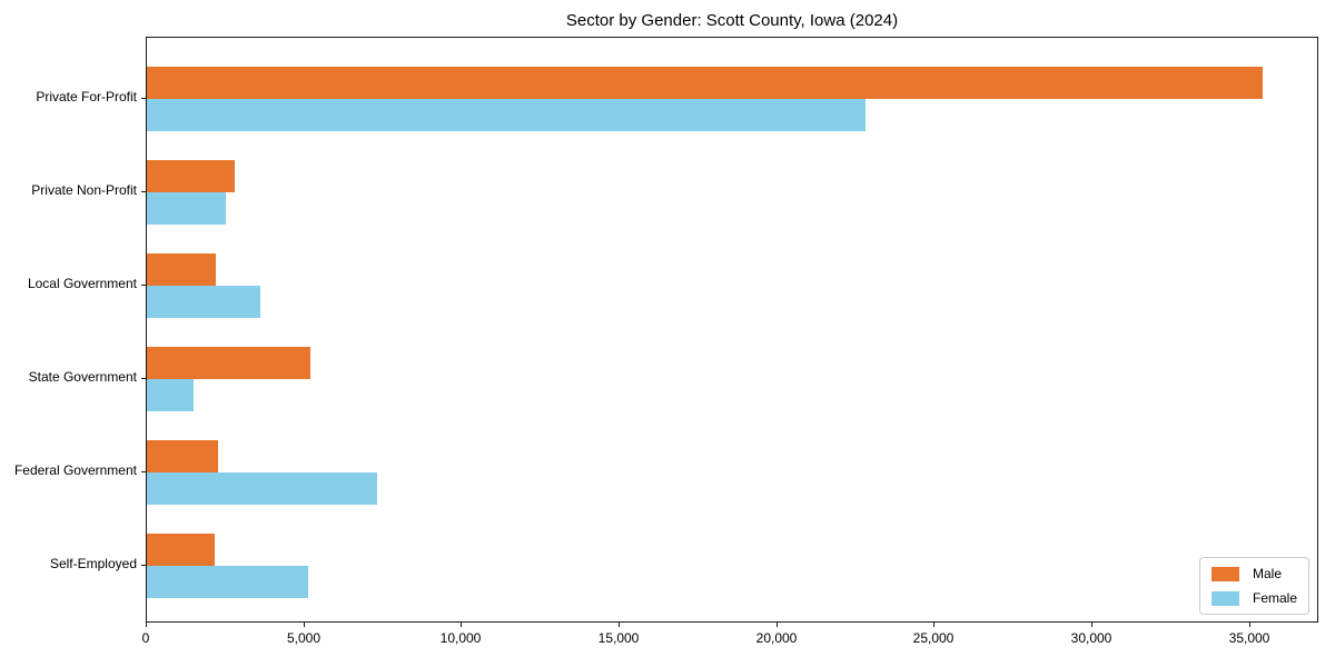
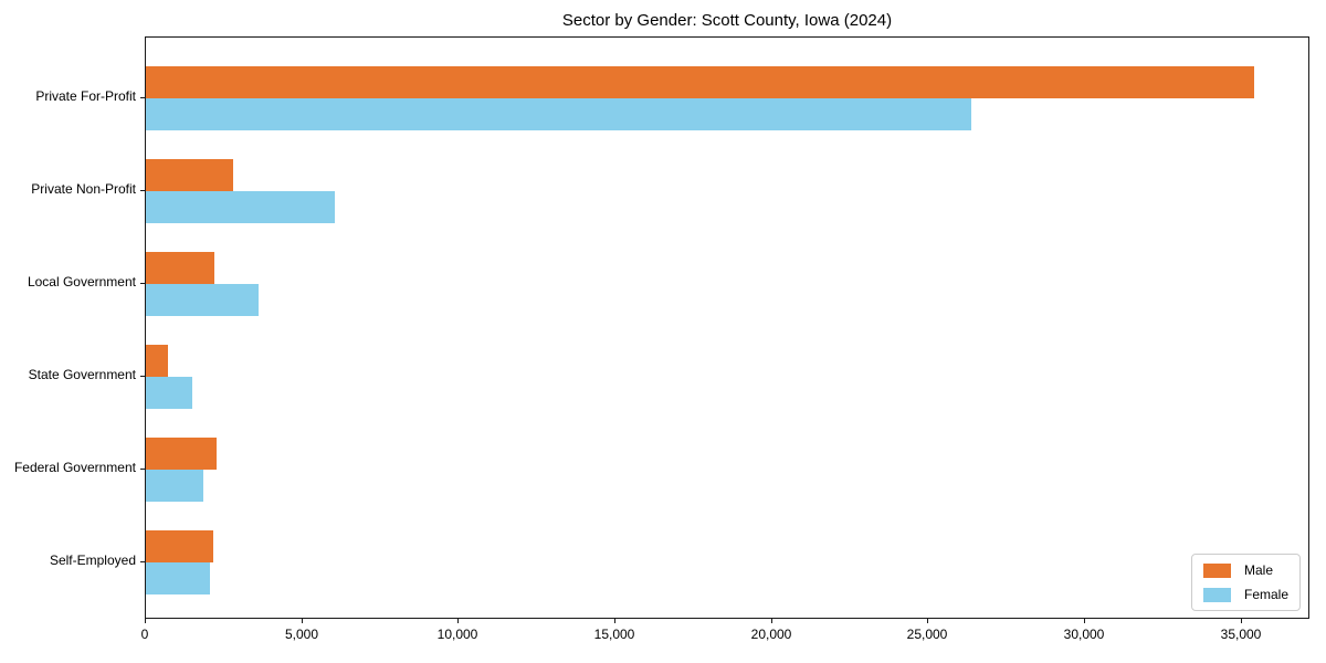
Female/Private For-Profit: 22800 -> 26400
Female/Private Non-Profit: 2500 -> 6000
Male/State Government: 5200 -> 700
Female/Federal Government: 7300 -> 1800
Female/Self-Employed: 5100 -> 2000
